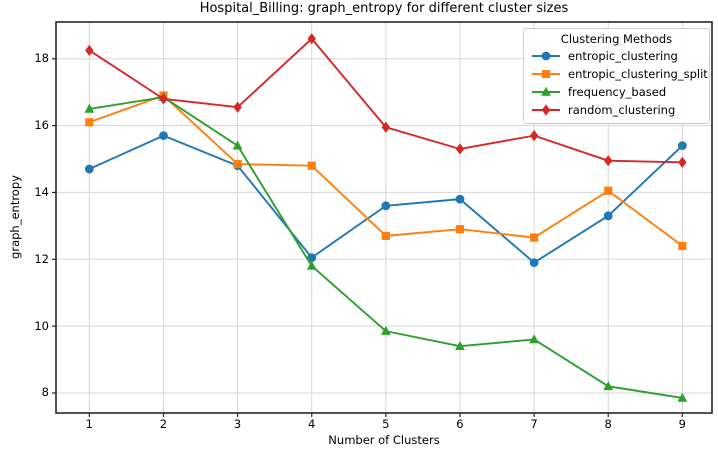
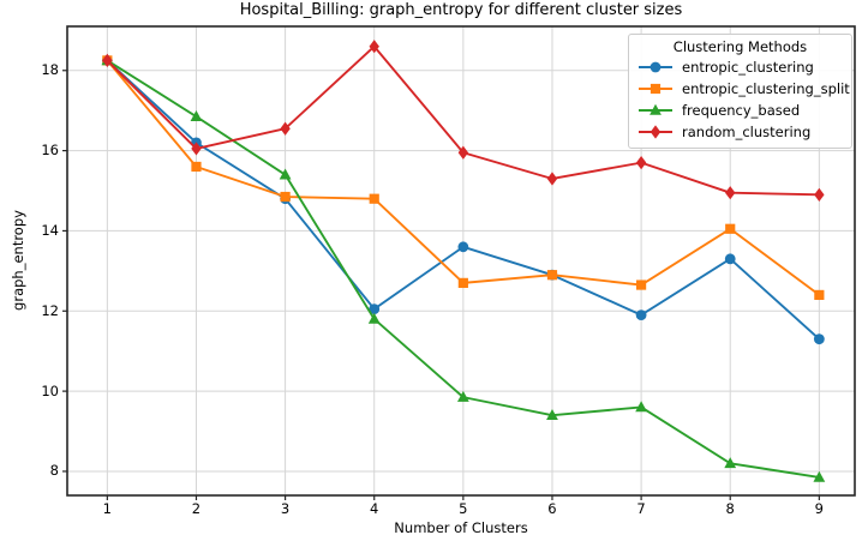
entropic_clustering/1: 14.7 -> 18.2
entropic_clustering_split/1: 16.1 -> 18.2
frequency_based/1: 16.5 -> 18.2
entropic_clustering/2: 15.7 -> 16.2
entropic_clustering_split/2: 16.9 -> 15.6
random_clustering/2: 16.8 -> 16.1
entropic_clustering/6: 13.8 -> 12.9
entropic_clustering/9: 15.4 -> 11.3
